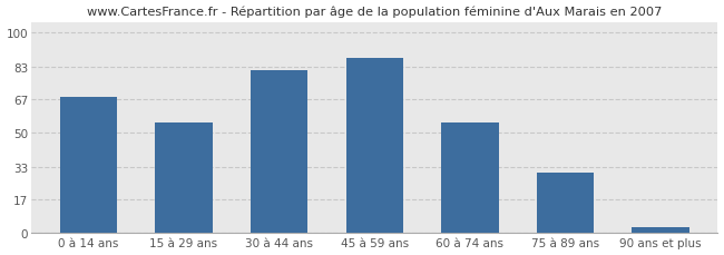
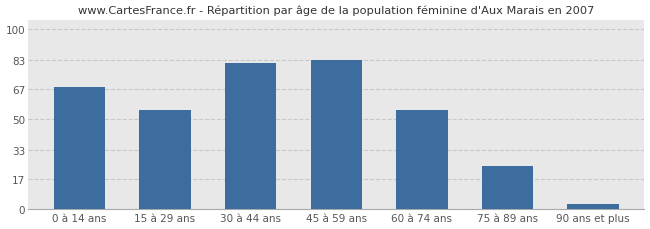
45 à 59 ans: 87 -> 83
75 à 89 ans: 30 -> 24
